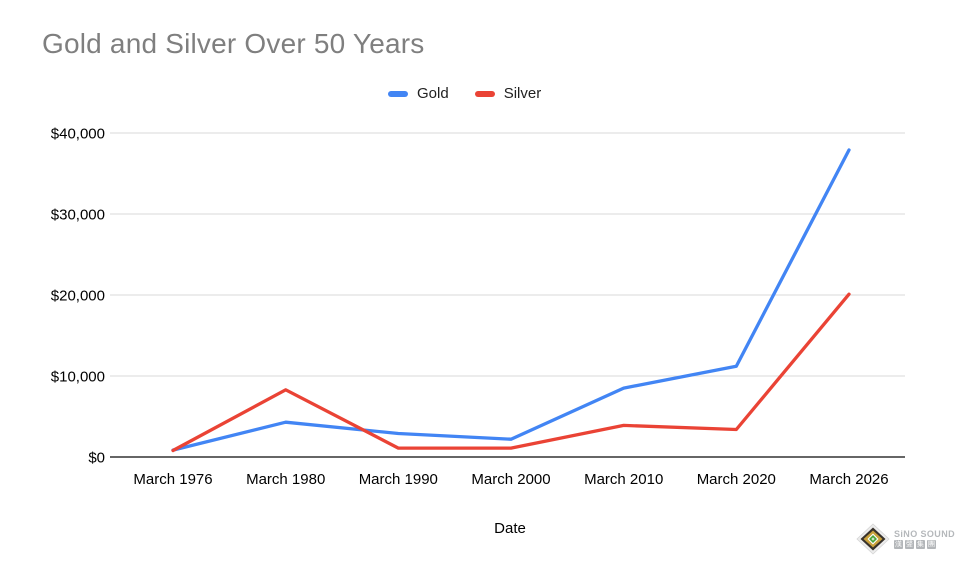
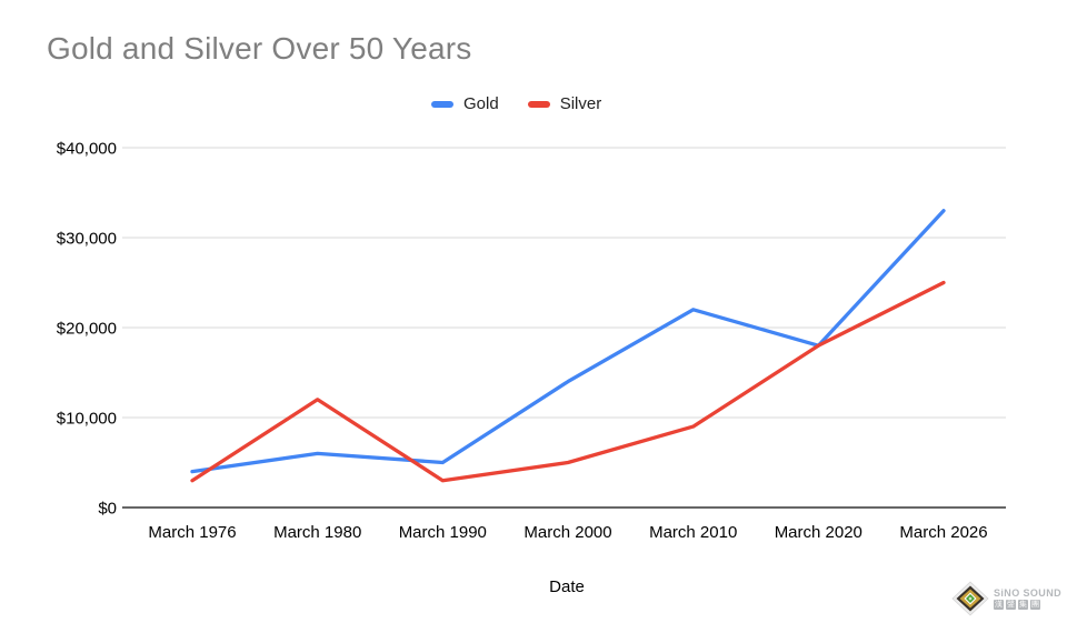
Gold/March 1976: $1000 -> $4000
Silver/March 1976: $1000 -> $3000
Gold/March 1980: $4000 -> $6000
Silver/March 1980: $8000 -> $12000
Gold/March 1990: $3000 -> $5000
Silver/March 1990: $1000 -> $3000
Gold/March 2000: $2000 -> $14000
Silver/March 2000: $1000 -> $5000
Gold/March 2010: $8000 -> $22000
Silver/March 2010: $4000 -> $9000
Gold/March 2020: $11000 -> $18000
Silver/March 2020: $3000 -> $18000
Gold/March 2026: $38000 -> $33000
Silver/March 2026: $20000 -> $25000
